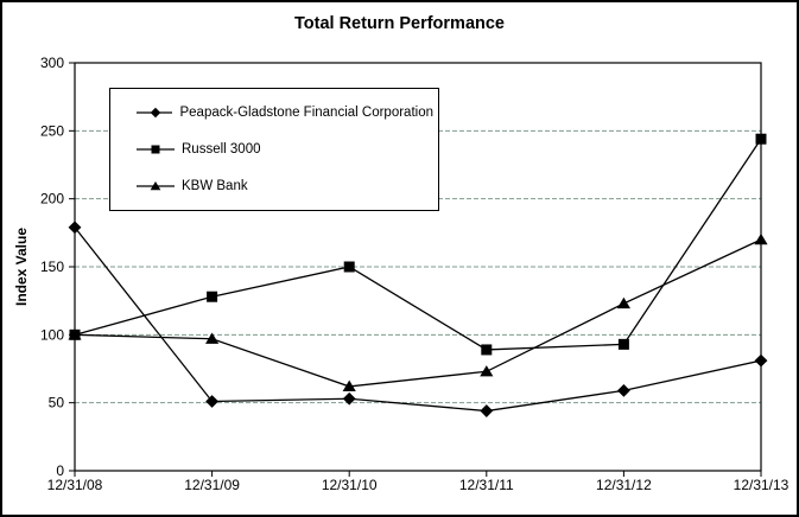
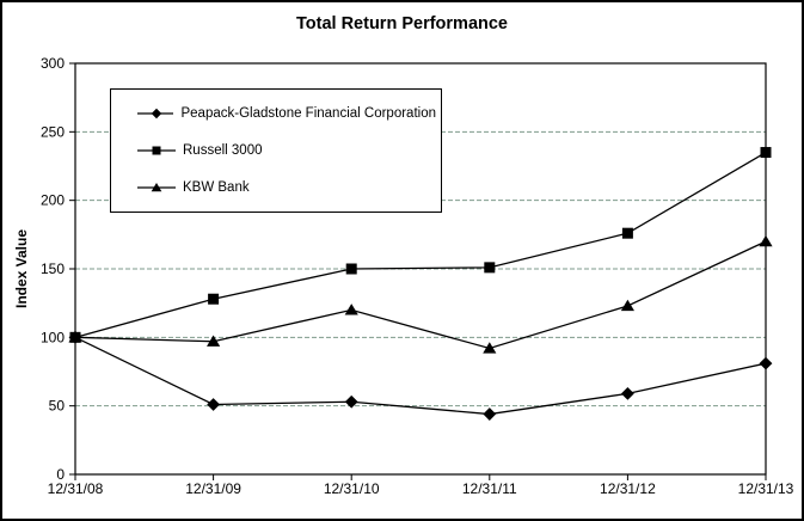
Peapack-Gladstone Financial Corporation/12/31/08: 179 -> 100
KBW Bank/12/31/10: 62 -> 120
Russell 3000/12/31/11: 89 -> 151
KBW Bank/12/31/11: 73 -> 92
Russell 3000/12/31/12: 93 -> 176
Russell 3000/12/31/13: 244 -> 235
